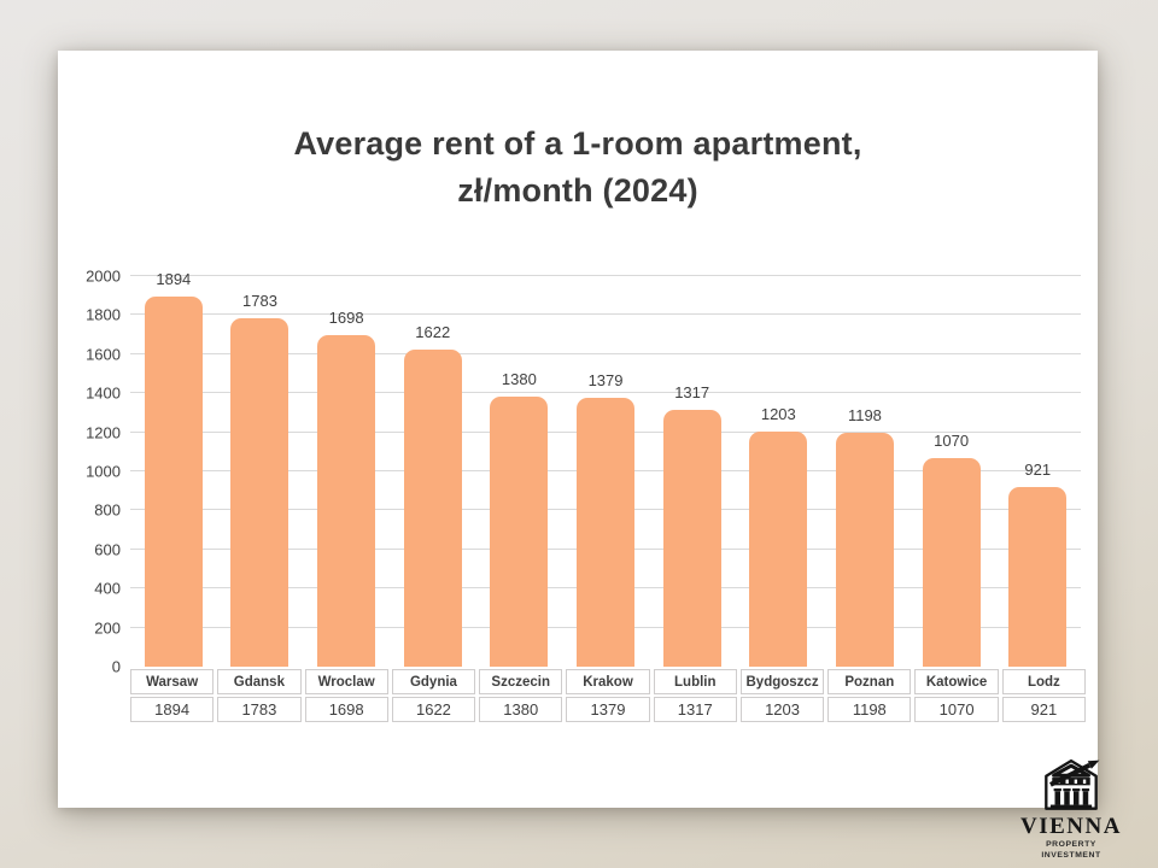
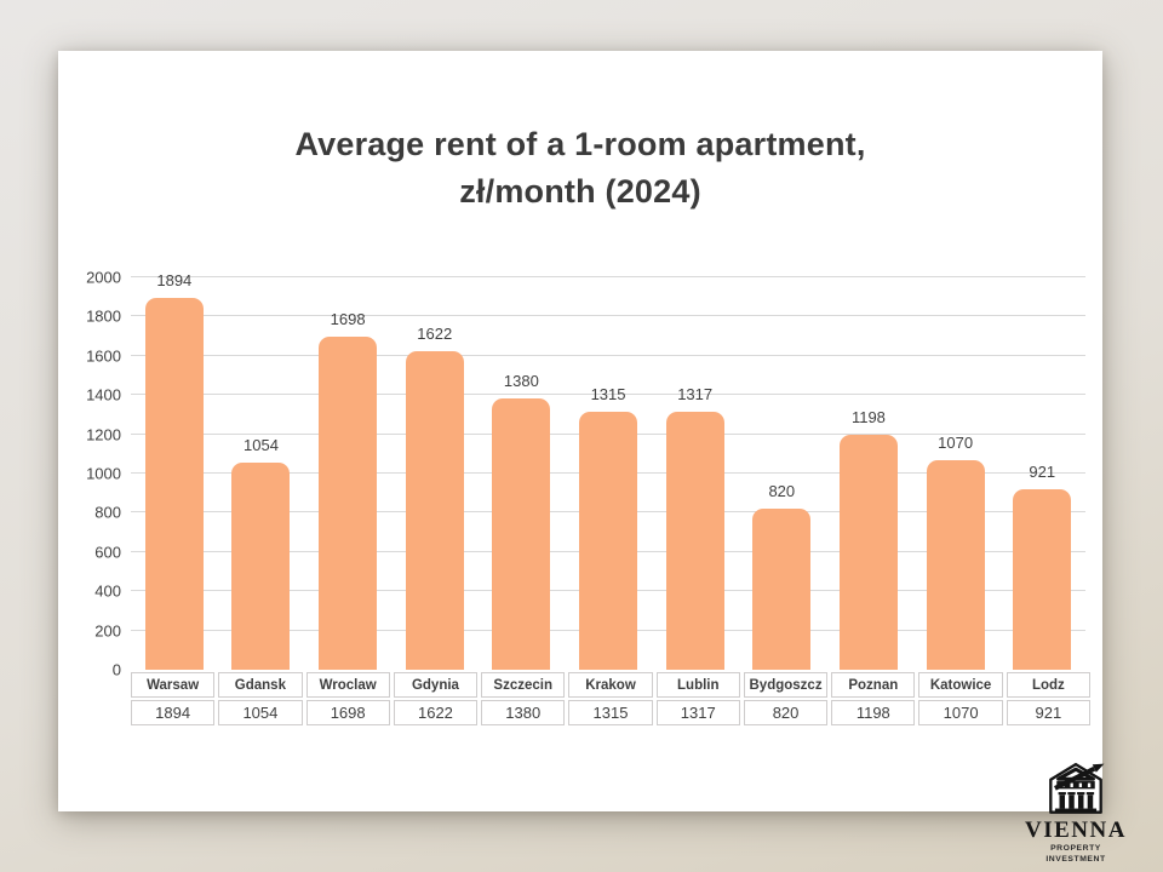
Gdansk: 1783 -> 1054
Krakow: 1379 -> 1315
Bydgoszcz: 1203 -> 820
